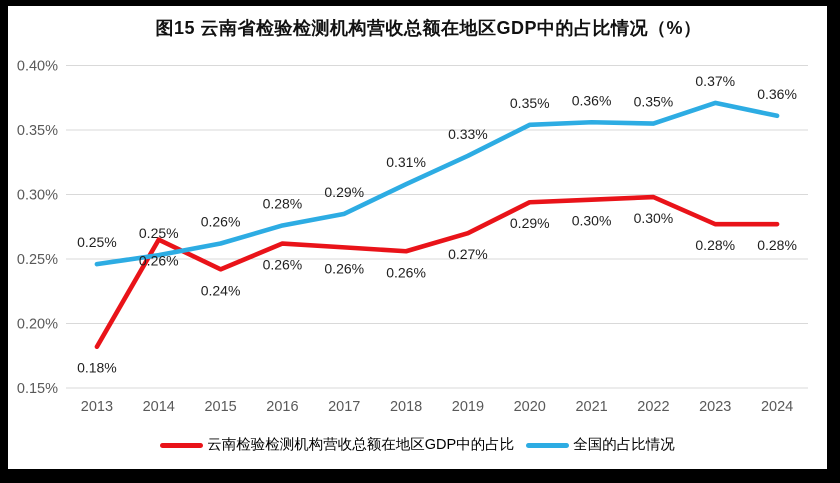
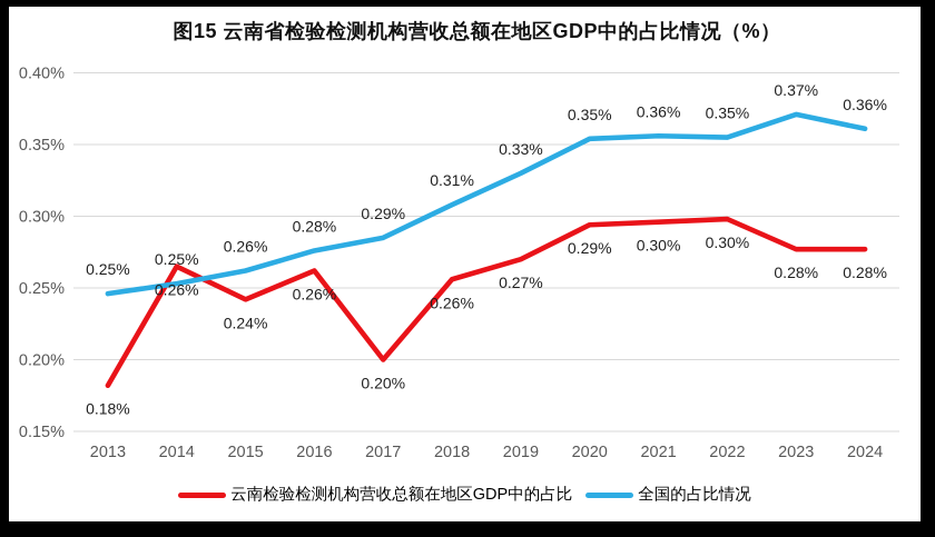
云南检验检测机构营收总额在地区GDP中的占比/2017: 0.26% -> 0.20%
